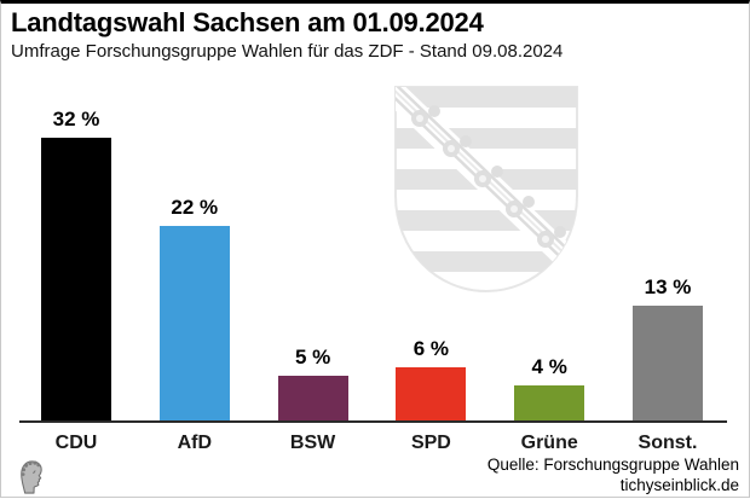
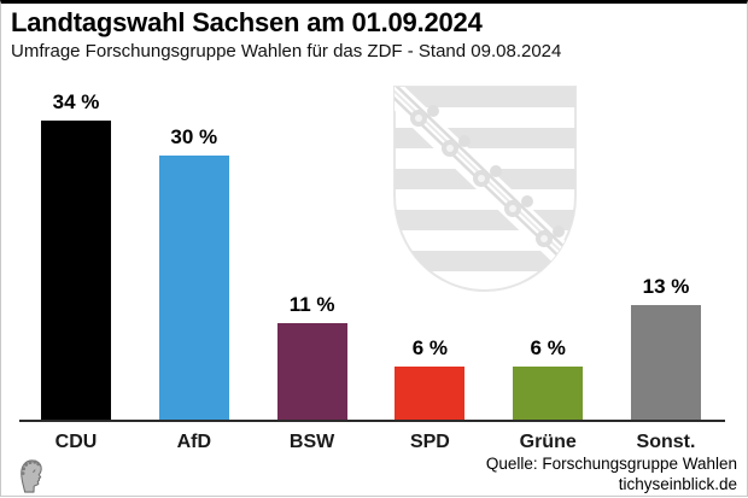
CDU: 32 -> 34
AfD: 22 -> 30
BSW: 5 -> 11
Grüne: 4 -> 6
